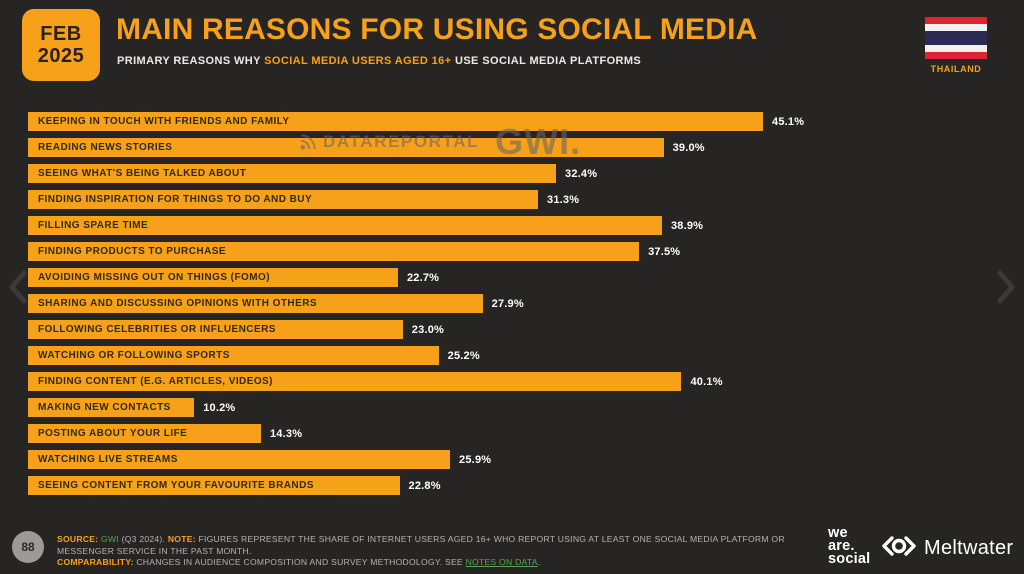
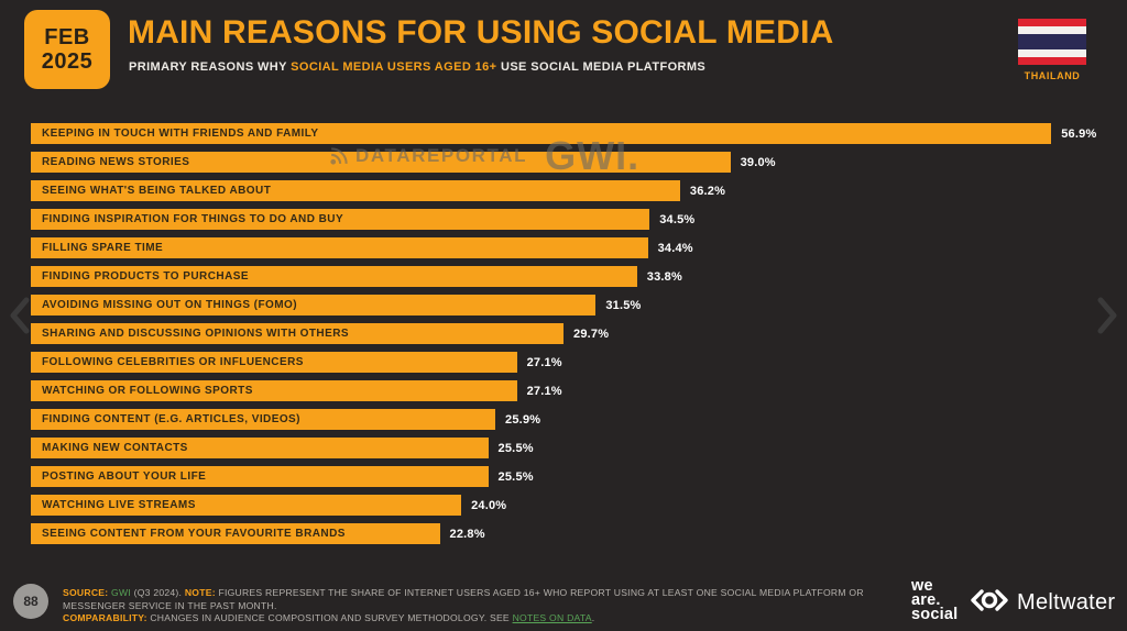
KEEPING IN TOUCH WITH FRIENDS AND FAMILY: 45.1% -> 56.9%
SEEING WHAT'S BEING TALKED ABOUT: 32.4% -> 36.2%
FINDING INSPIRATION FOR THINGS TO DO AND BUY: 31.3% -> 34.5%
FILLING SPARE TIME: 38.9% -> 34.4%
FINDING PRODUCTS TO PURCHASE: 37.5% -> 33.8%
AVOIDING MISSING OUT ON THINGS (FOMO): 22.7% -> 31.5%
SHARING AND DISCUSSING OPINIONS WITH OTHERS: 27.9% -> 29.7%
FOLLOWING CELEBRITIES OR INFLUENCERS: 23.0% -> 27.1%
WATCHING OR FOLLOWING SPORTS: 25.2% -> 27.1%
FINDING CONTENT (E.G. ARTICLES, VIDEOS): 40.1% -> 25.9%
MAKING NEW CONTACTS: 10.2% -> 25.5%
POSTING ABOUT YOUR LIFE: 14.3% -> 25.5%
WATCHING LIVE STREAMS: 25.9% -> 24.0%
